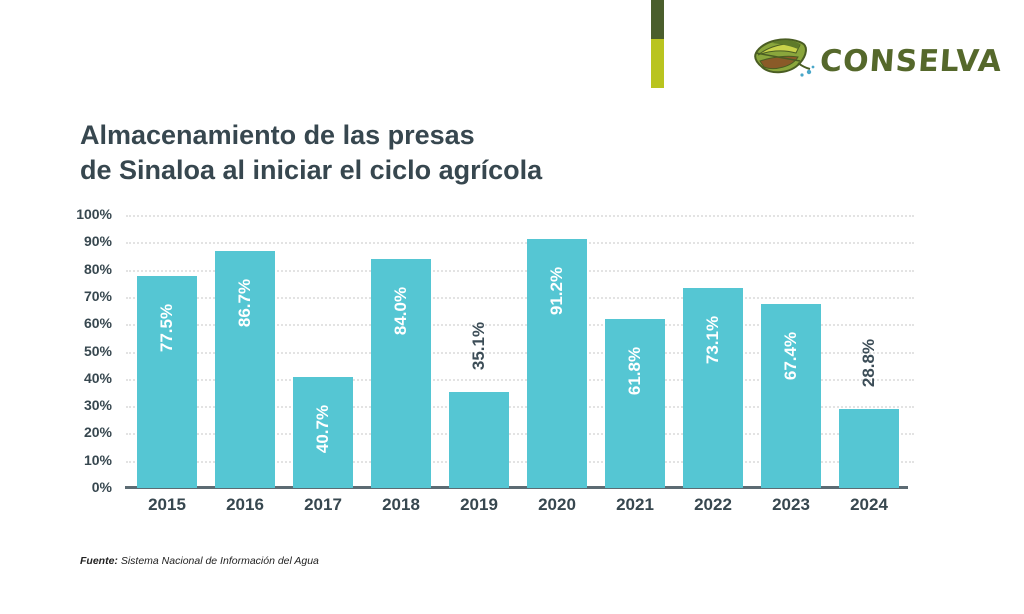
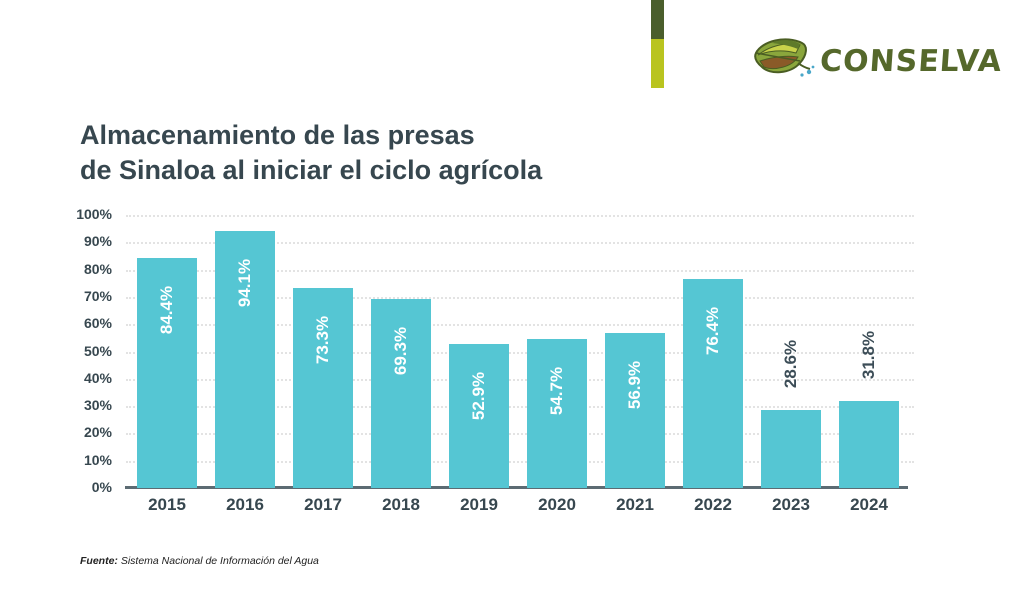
2015: 77.5% -> 84.4%
2016: 86.7% -> 94.1%
2017: 40.7% -> 73.3%
2018: 84.0% -> 69.3%
2019: 35.1% -> 52.9%
2020: 91.2% -> 54.7%
2021: 61.8% -> 56.9%
2022: 73.1% -> 76.4%
2023: 67.4% -> 28.6%
2024: 28.8% -> 31.8%
